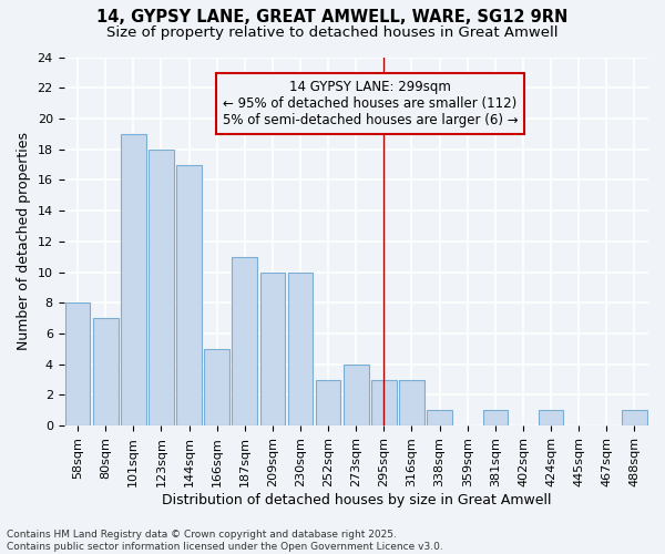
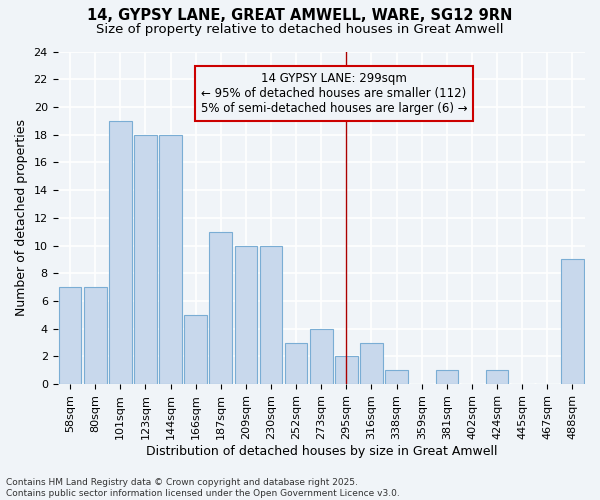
58sqm: 8 -> 7
144sqm: 17 -> 18
295sqm: 3 -> 2
488sqm: 1 -> 9
